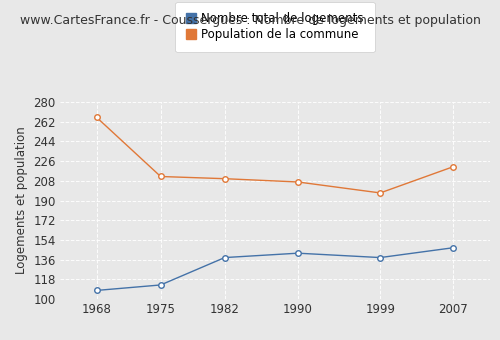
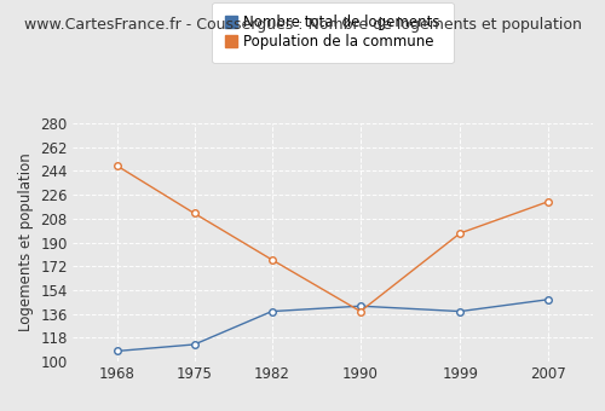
Population de la commune/1968: 266 -> 248
Population de la commune/1982: 210 -> 177
Population de la commune/1990: 207 -> 138
